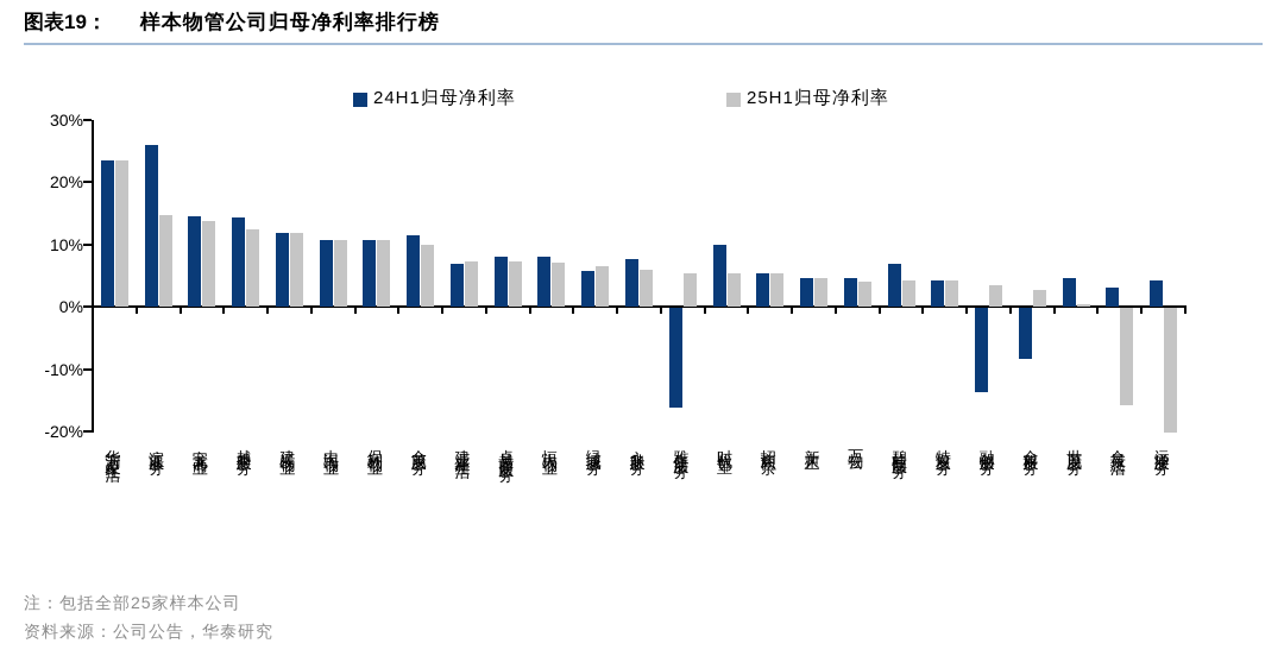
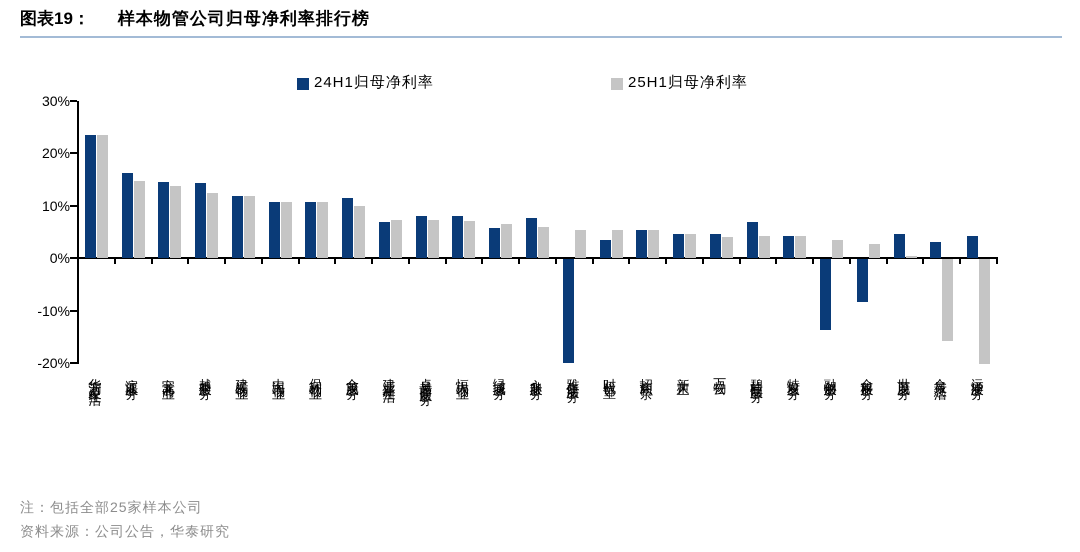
24H1归母净利率/滨江服务: 26% -> 16%
24H1归母净利率/雅生活服务: -16% -> -20%
24H1归母净利率/时代邻里: 10% -> 3%
